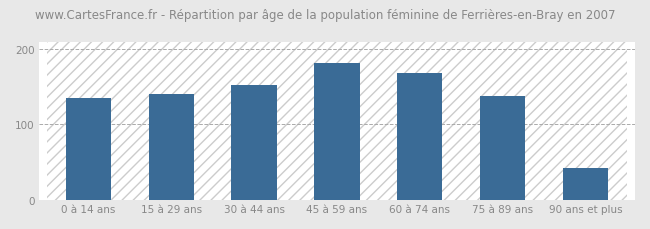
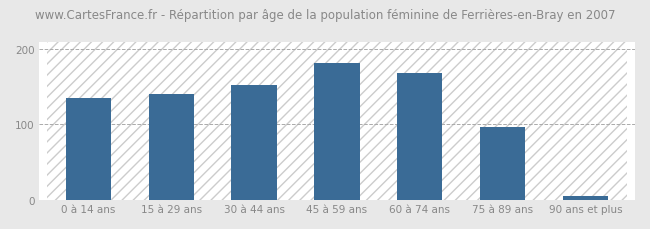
75 à 89 ans: 138 -> 97
90 ans et plus: 42 -> 5
